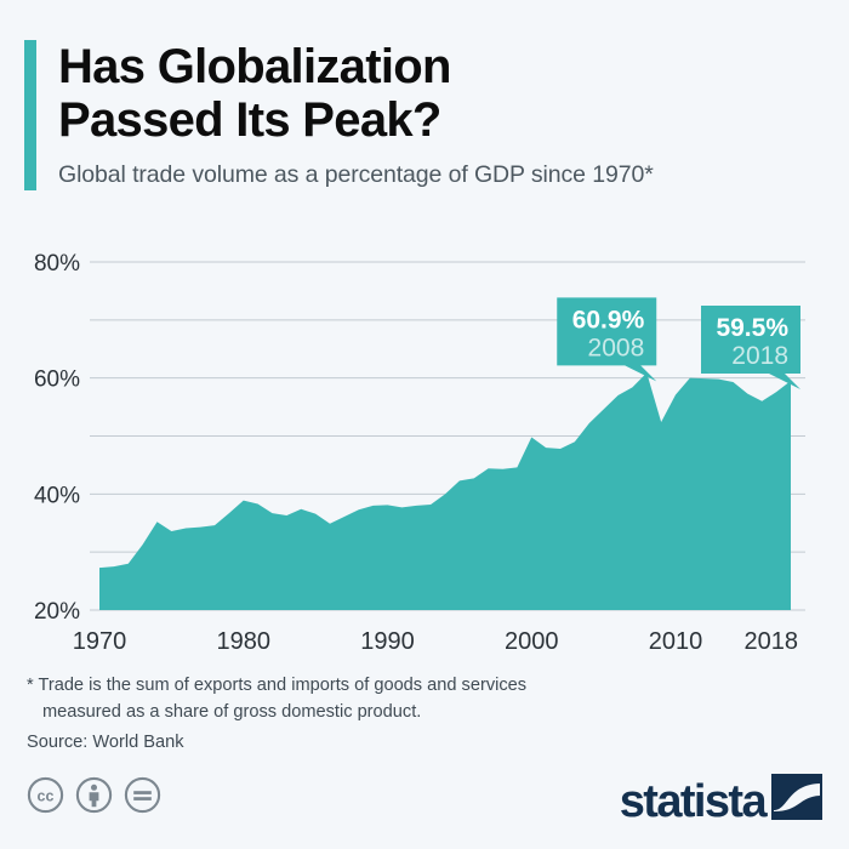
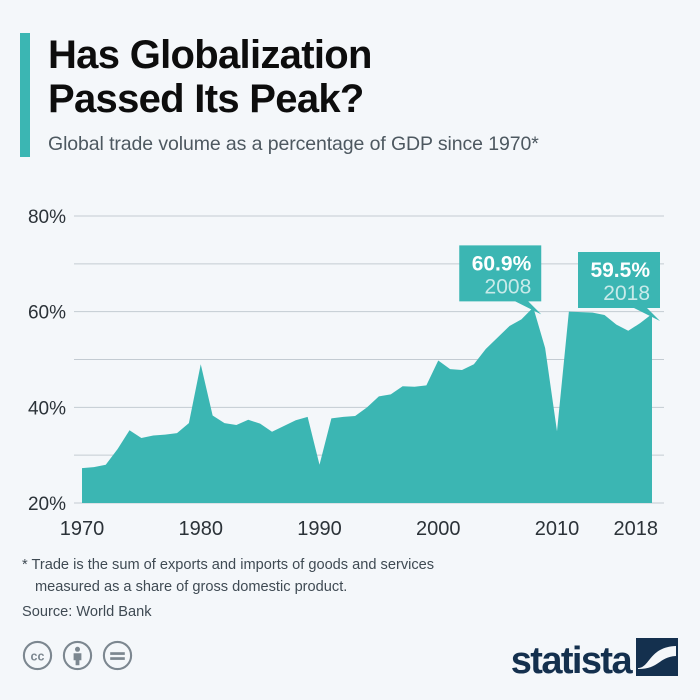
1980: 39% -> 49%
1990: 38% -> 28%
2010: 57% -> 35%
